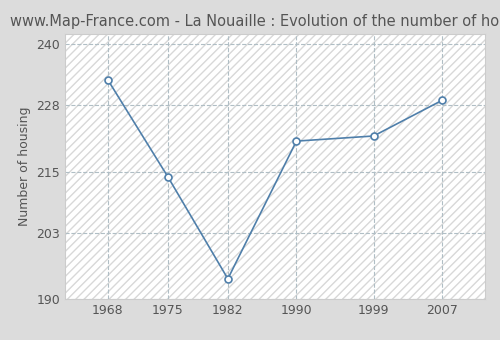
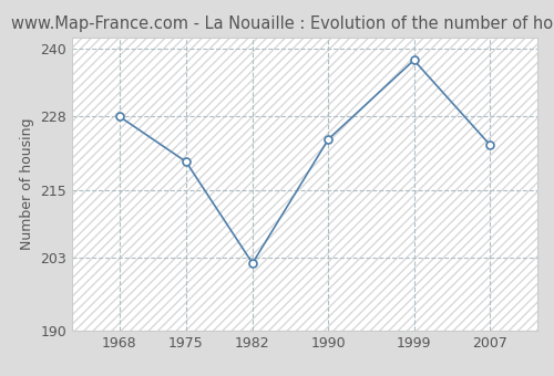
1968: 233 -> 228
1975: 214 -> 220
1982: 194 -> 202
1990: 221 -> 224
1999: 222 -> 238
2007: 229 -> 223
